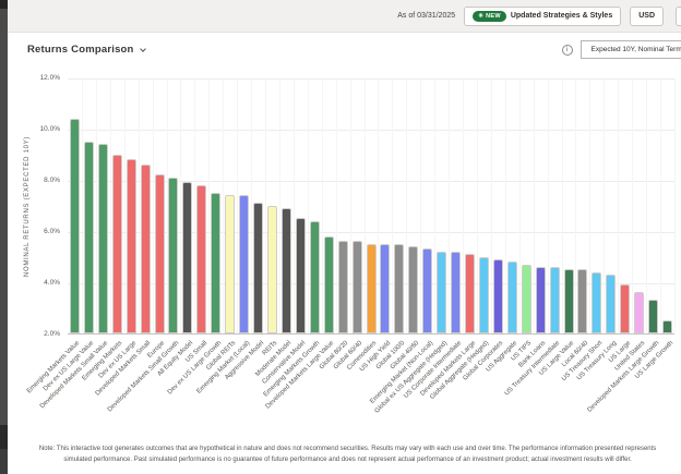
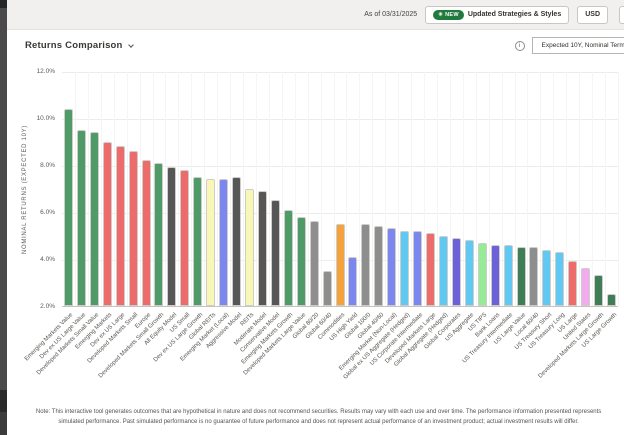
Aggressive Model: 7.1% -> 7.5%
Emerging Markets Growth: 6.4% -> 6.1%
Global 60/40: 5.6% -> 3.5%
US High Yield: 5.5% -> 4.1%
